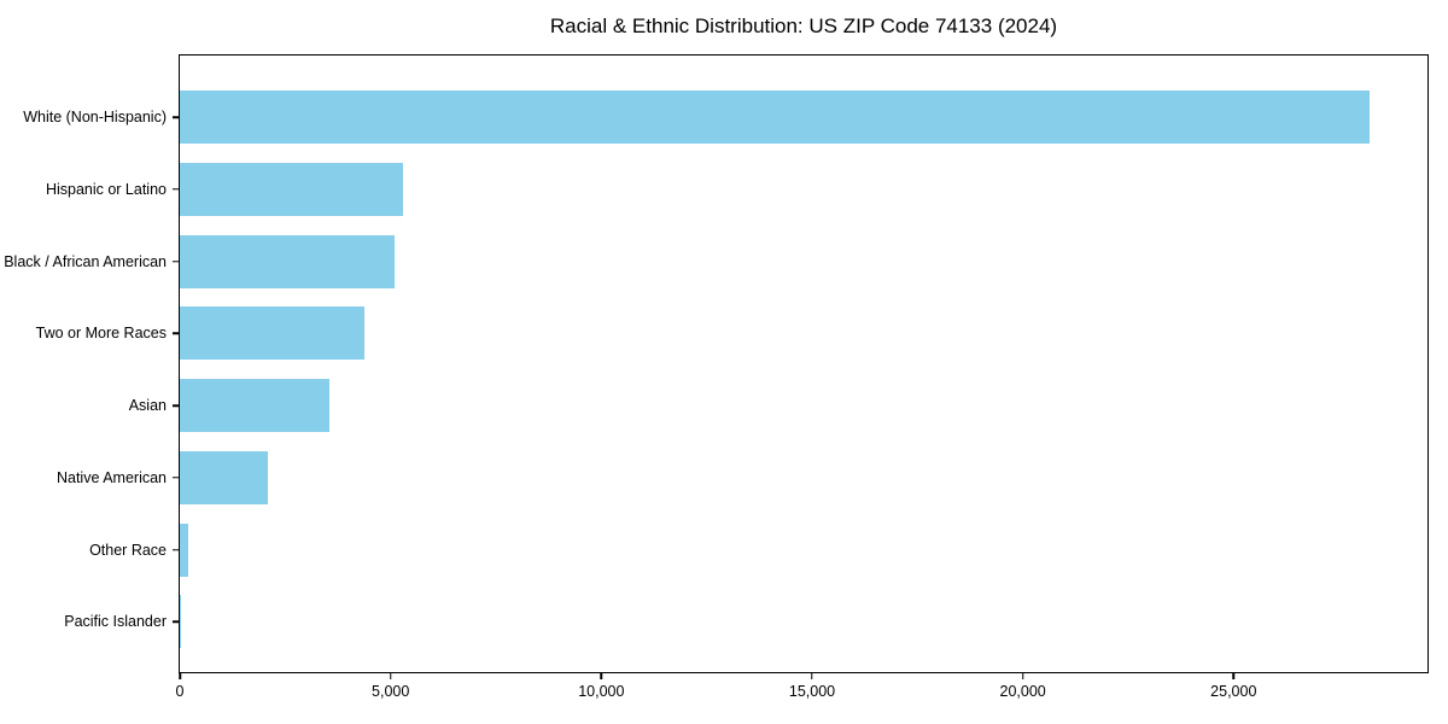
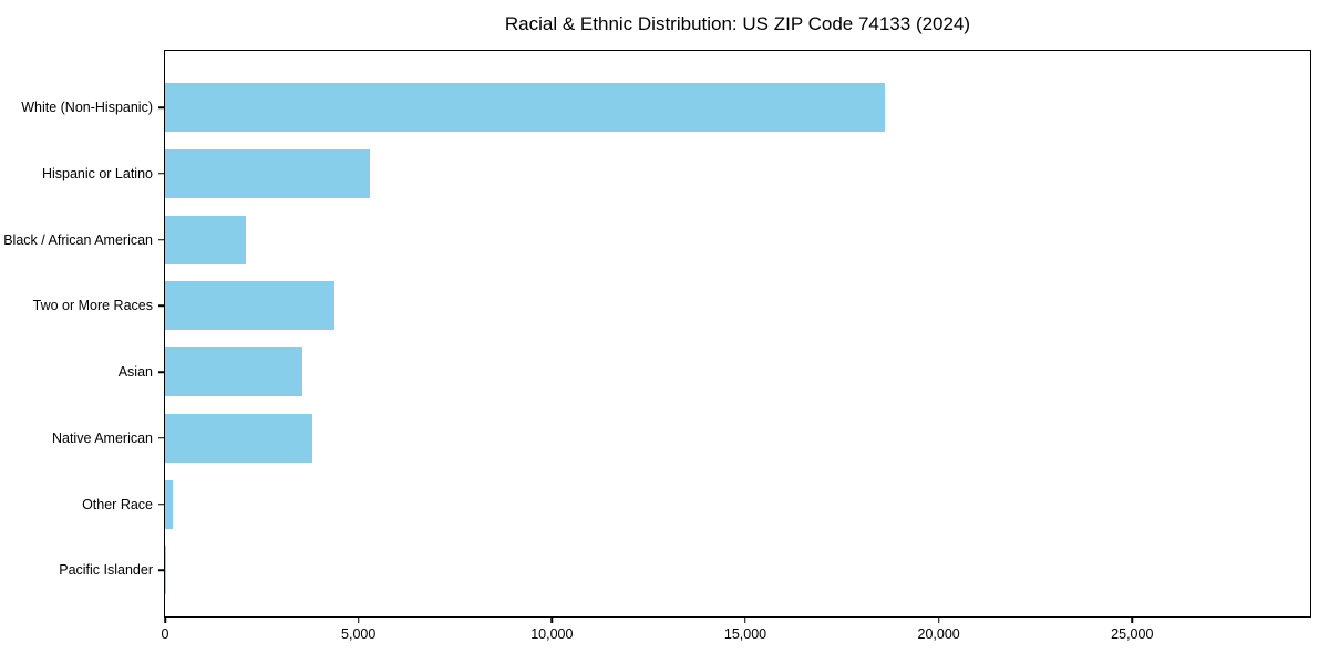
White (Non-Hispanic): 28200 -> 18600
Black / African American: 5100 -> 2100
Native American: 2100 -> 3800
